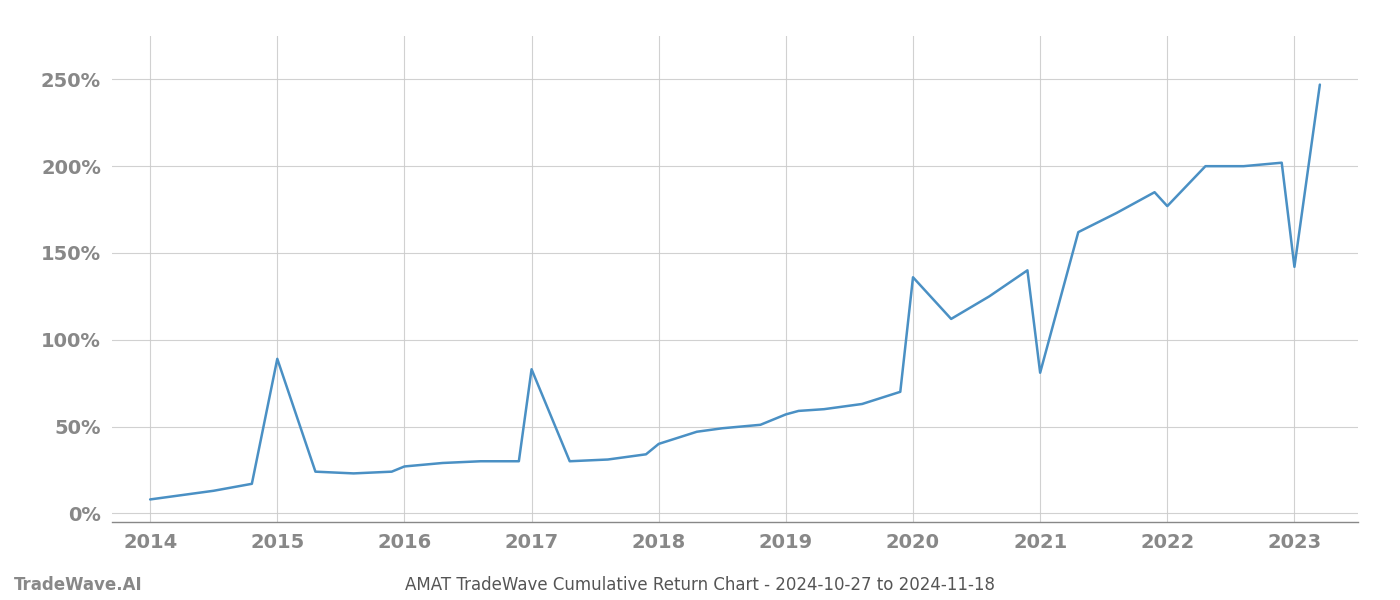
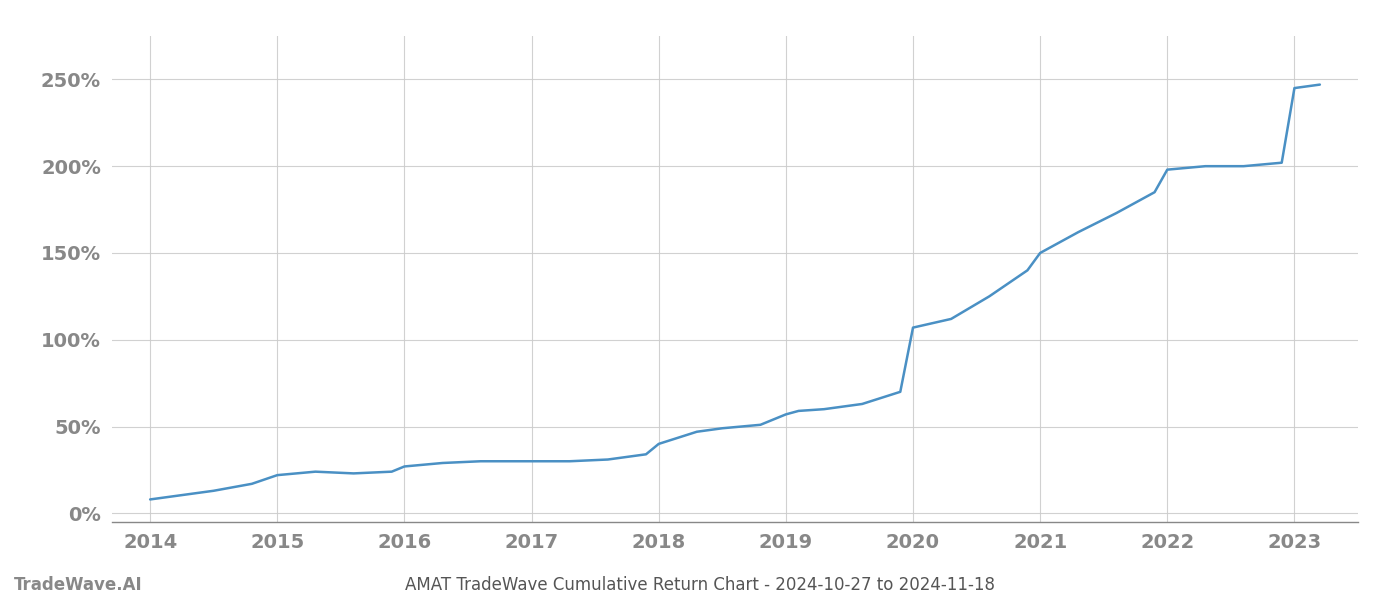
2015: 89% -> 22%
2017: 83% -> 30%
2020: 136% -> 107%
2021: 81% -> 150%
2022: 177% -> 198%
2023: 142% -> 245%
